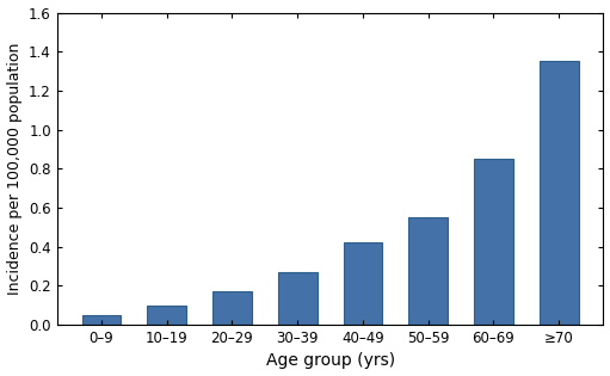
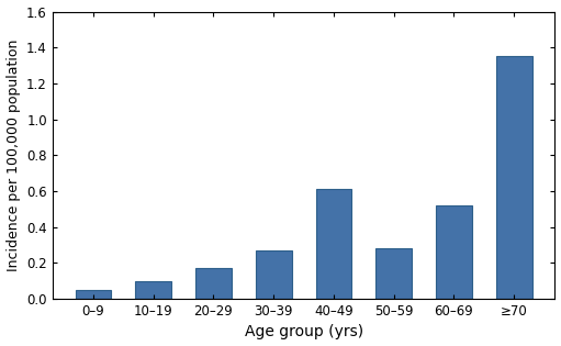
40–49: 0.42 -> 0.61
50–59: 0.55 -> 0.28
60–69: 0.85 -> 0.52
